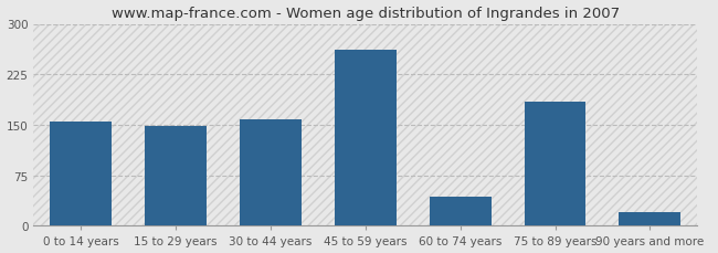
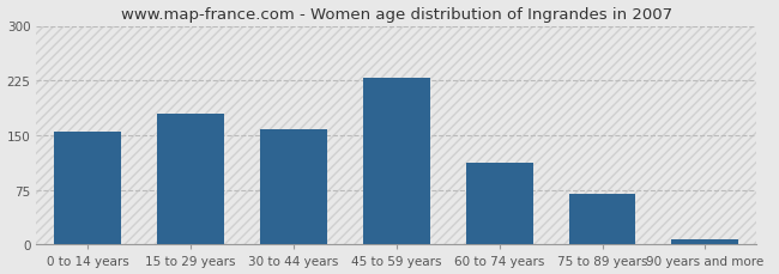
15 to 29 years: 148 -> 180
45 to 59 years: 262 -> 228
60 to 74 years: 44 -> 113
75 to 89 years: 184 -> 70
90 years and more: 20 -> 8
